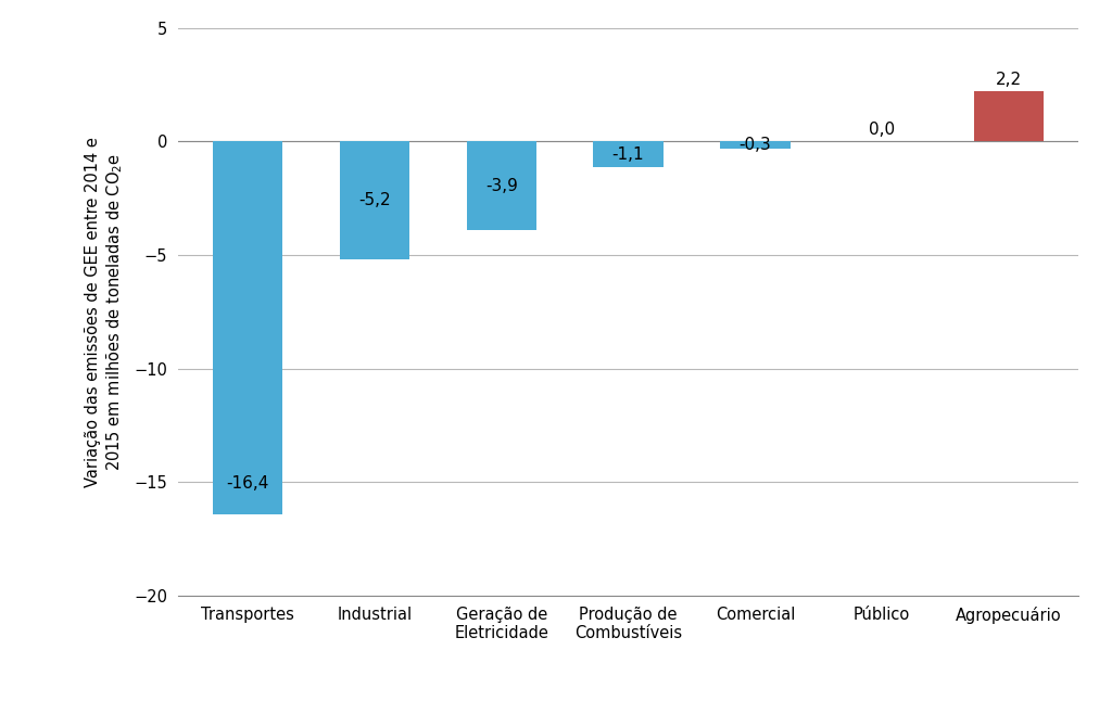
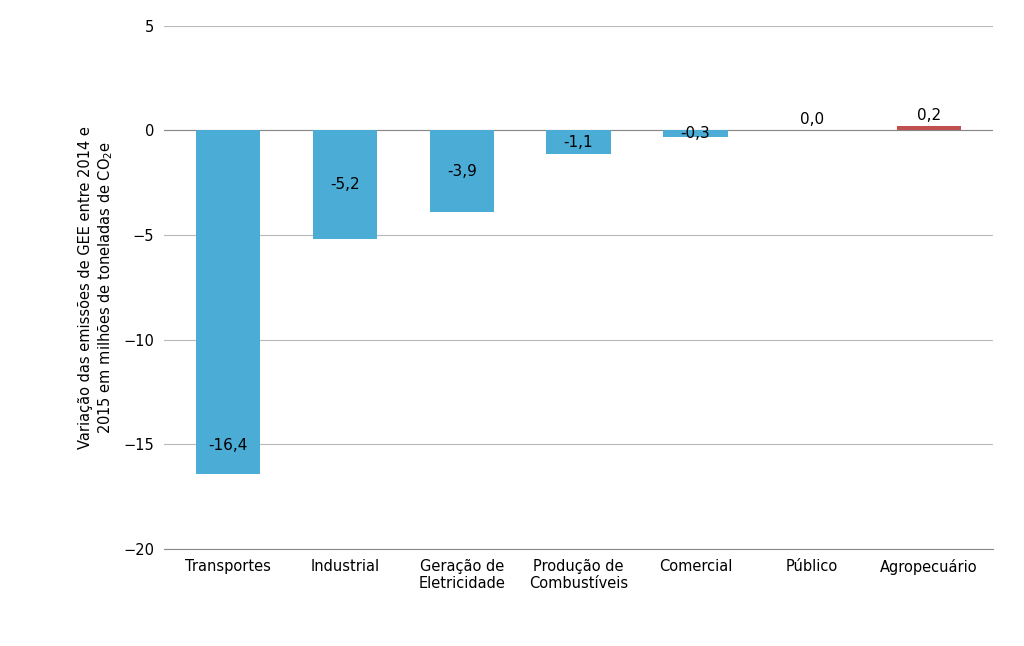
Agropecuário: 2,2 -> 0,2
